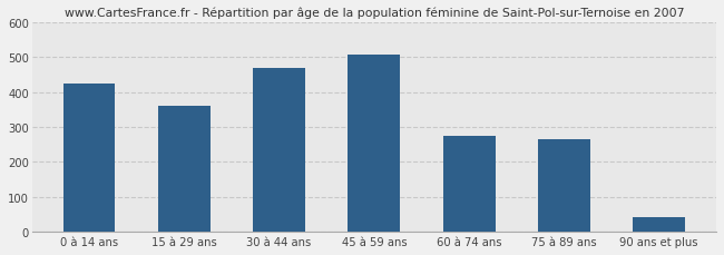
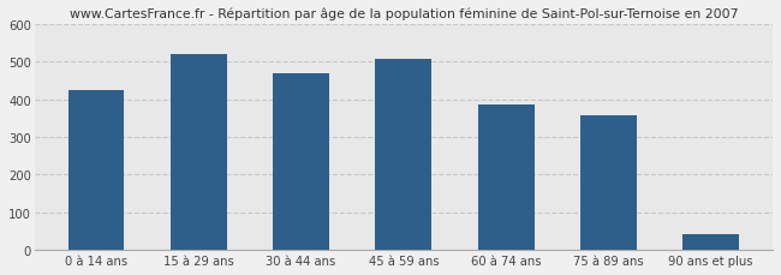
15 à 29 ans: 360 -> 520
60 à 74 ans: 275 -> 387
75 à 89 ans: 265 -> 356
